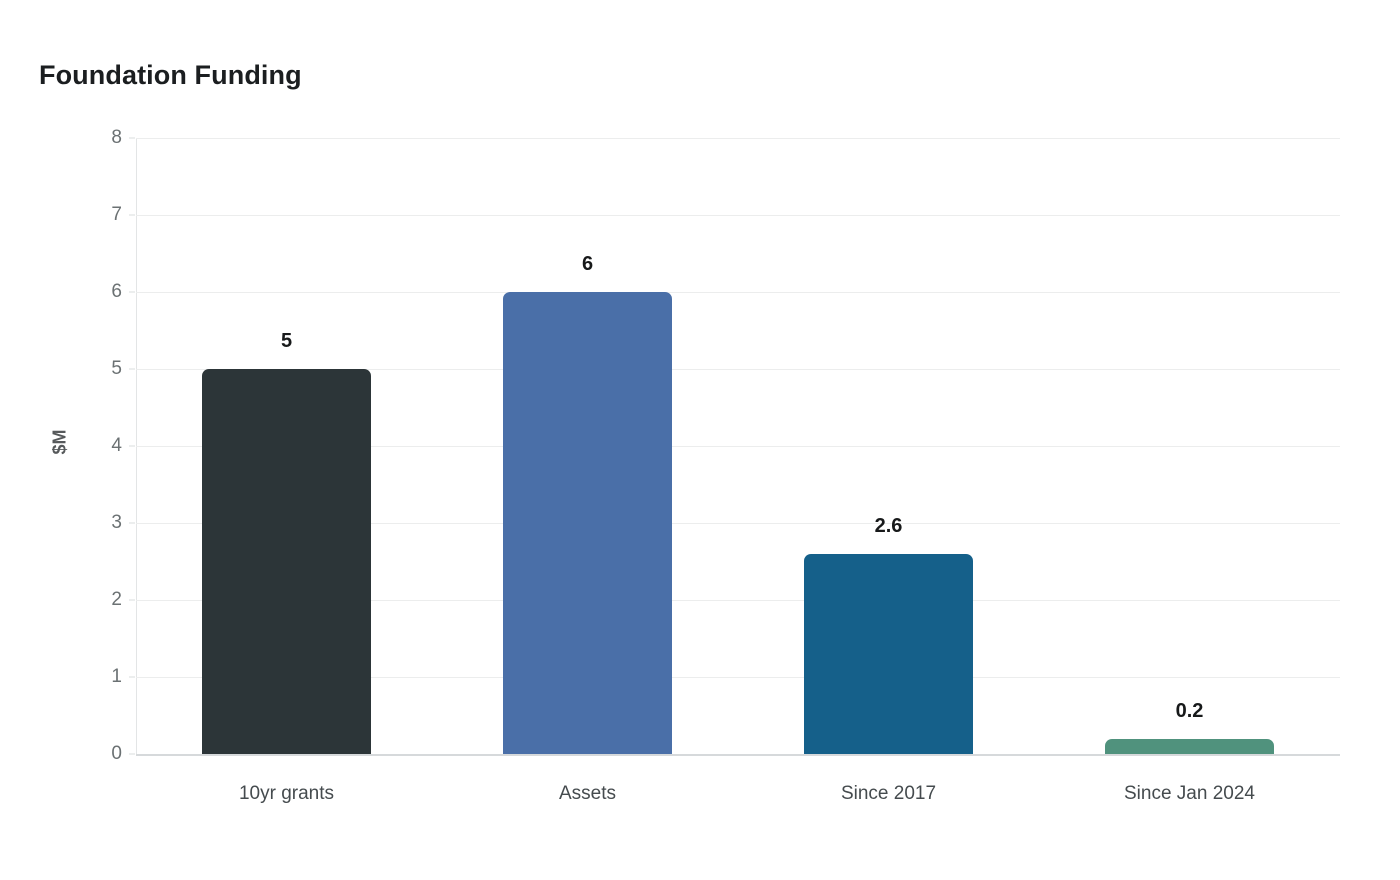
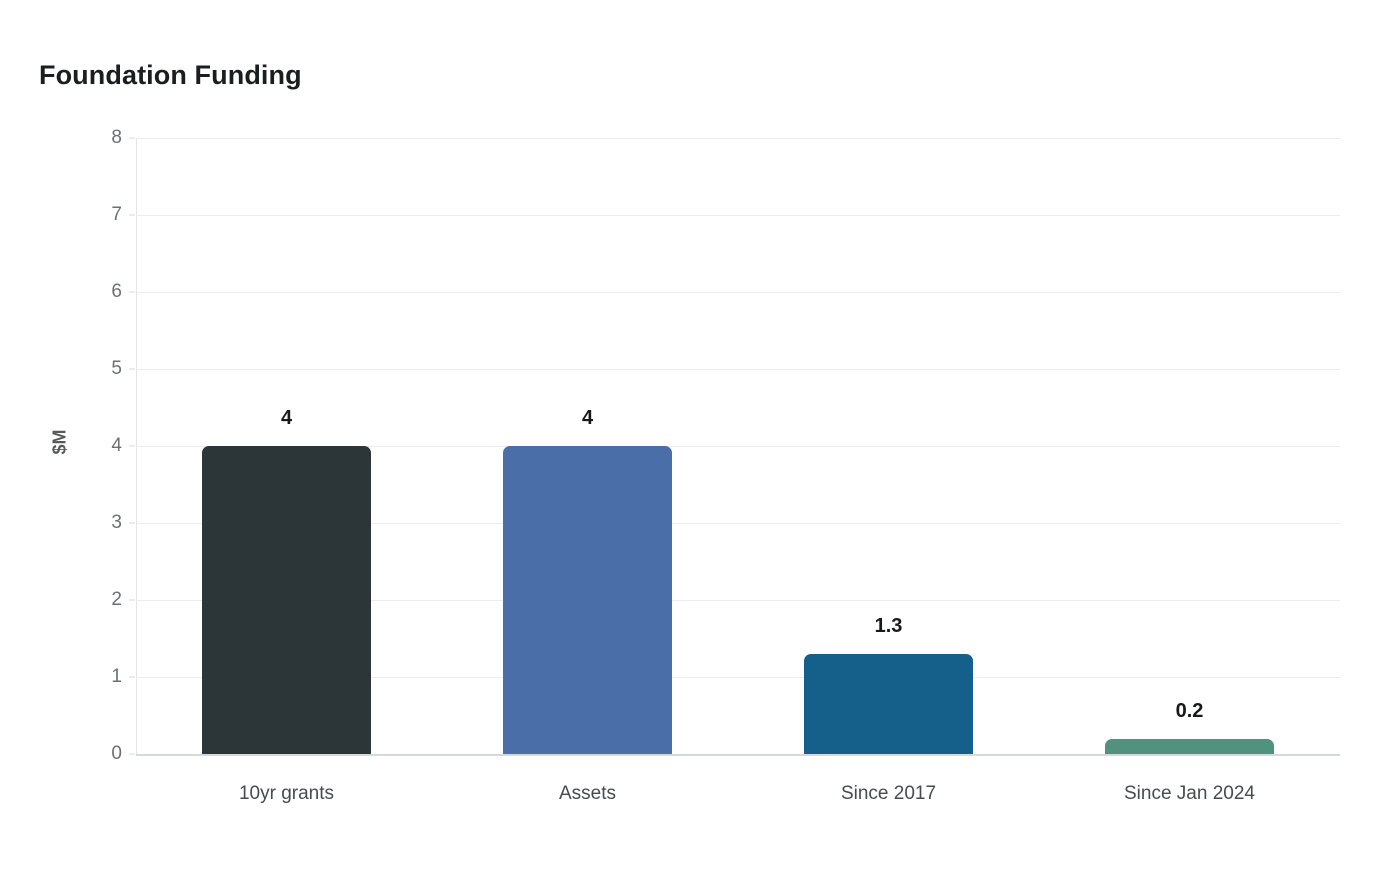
10yr grants: 5 -> 4
Assets: 6 -> 4
Since 2017: 2.6 -> 1.3
